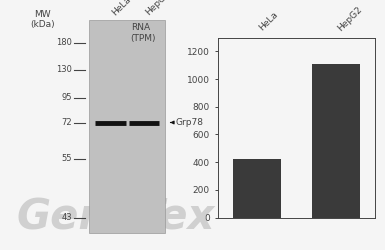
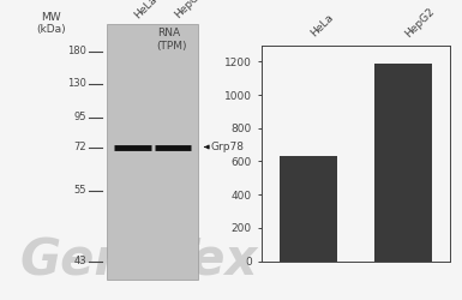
HeLa: 420 -> 630
HepG2: 1110 -> 1180
